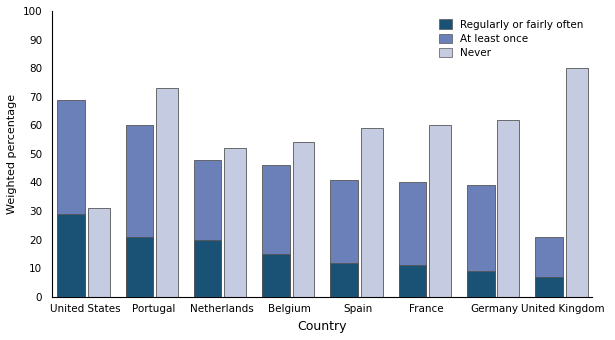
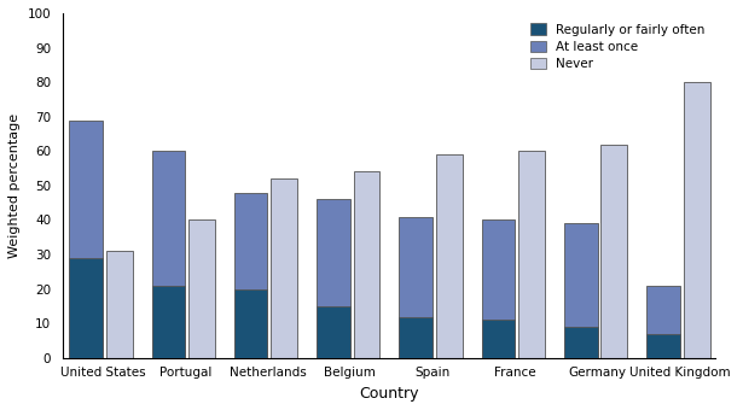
Never/Portugal: 73 -> 40
